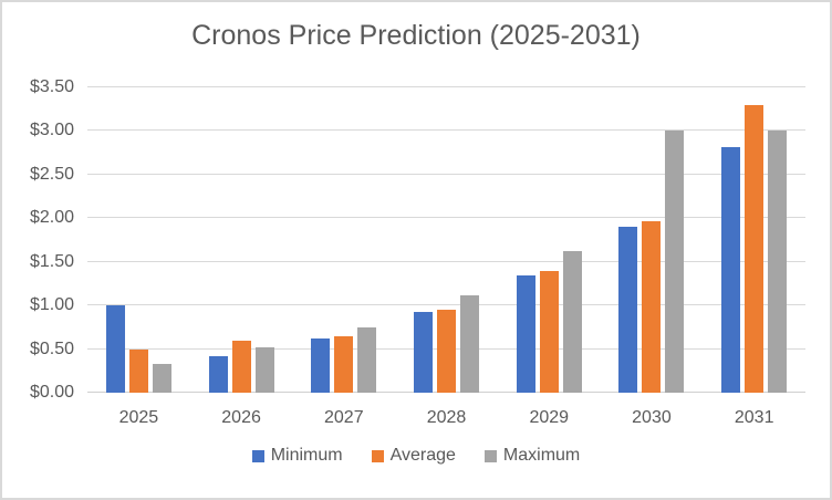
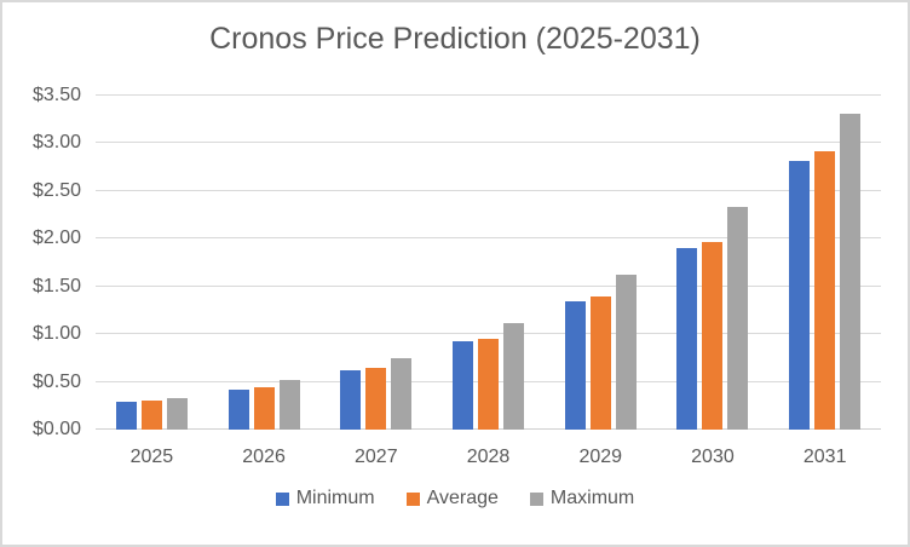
Minimum/2025: $1.0 -> $0.3
Average/2025: $0.5 -> $0.3
Average/2026: $0.6 -> $0.4
Maximum/2030: $3.0 -> $2.3
Average/2031: $3.3 -> $2.9
Maximum/2031: $3.0 -> $3.3
